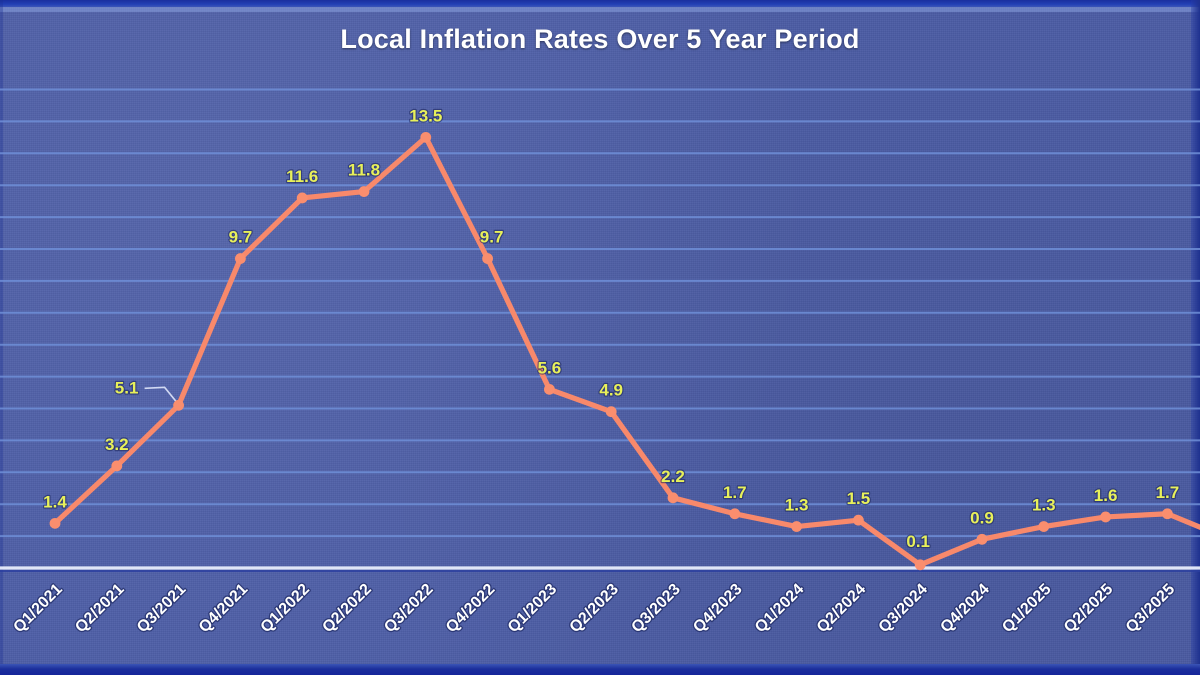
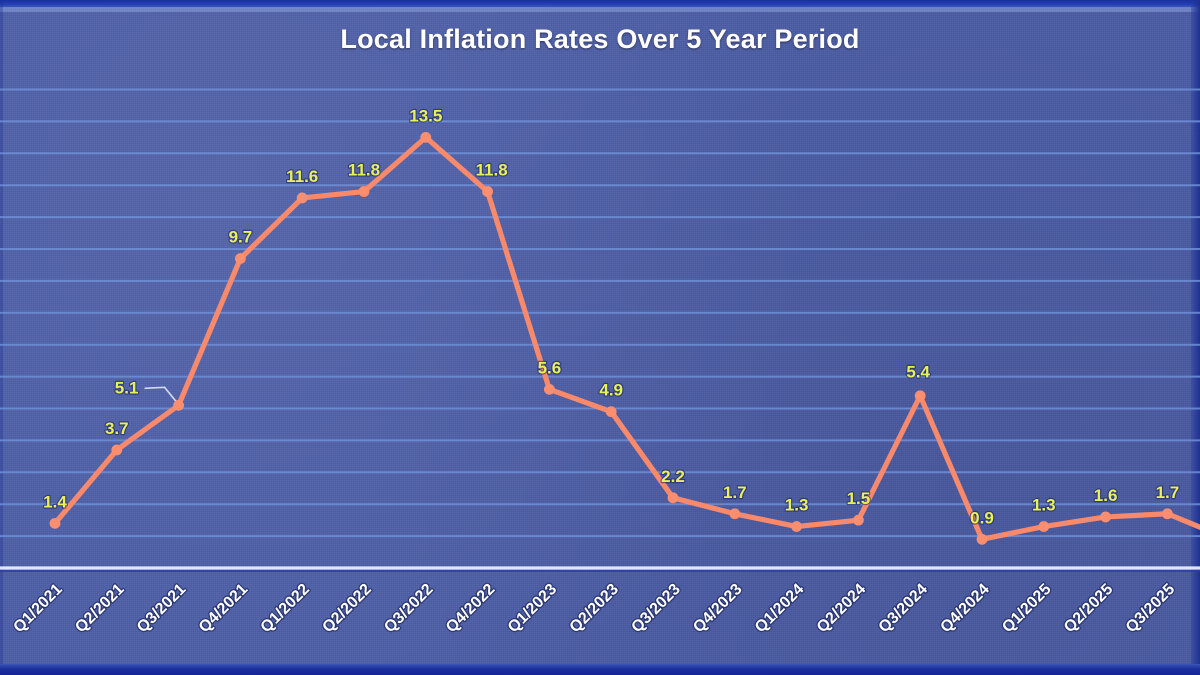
Q2/2021: 3.2 -> 3.7
Q4/2022: 9.7 -> 11.8
Q3/2024: 0.1 -> 5.4
